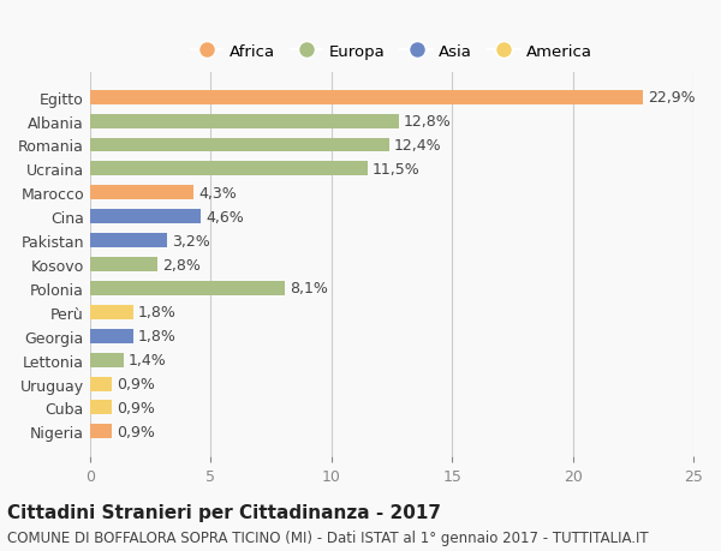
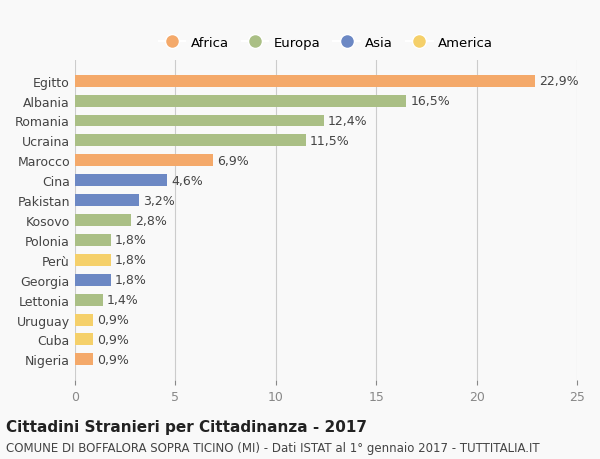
Albania: 12,8% -> 16,5%
Marocco: 4,3% -> 6,9%
Polonia: 8,1% -> 1,8%
